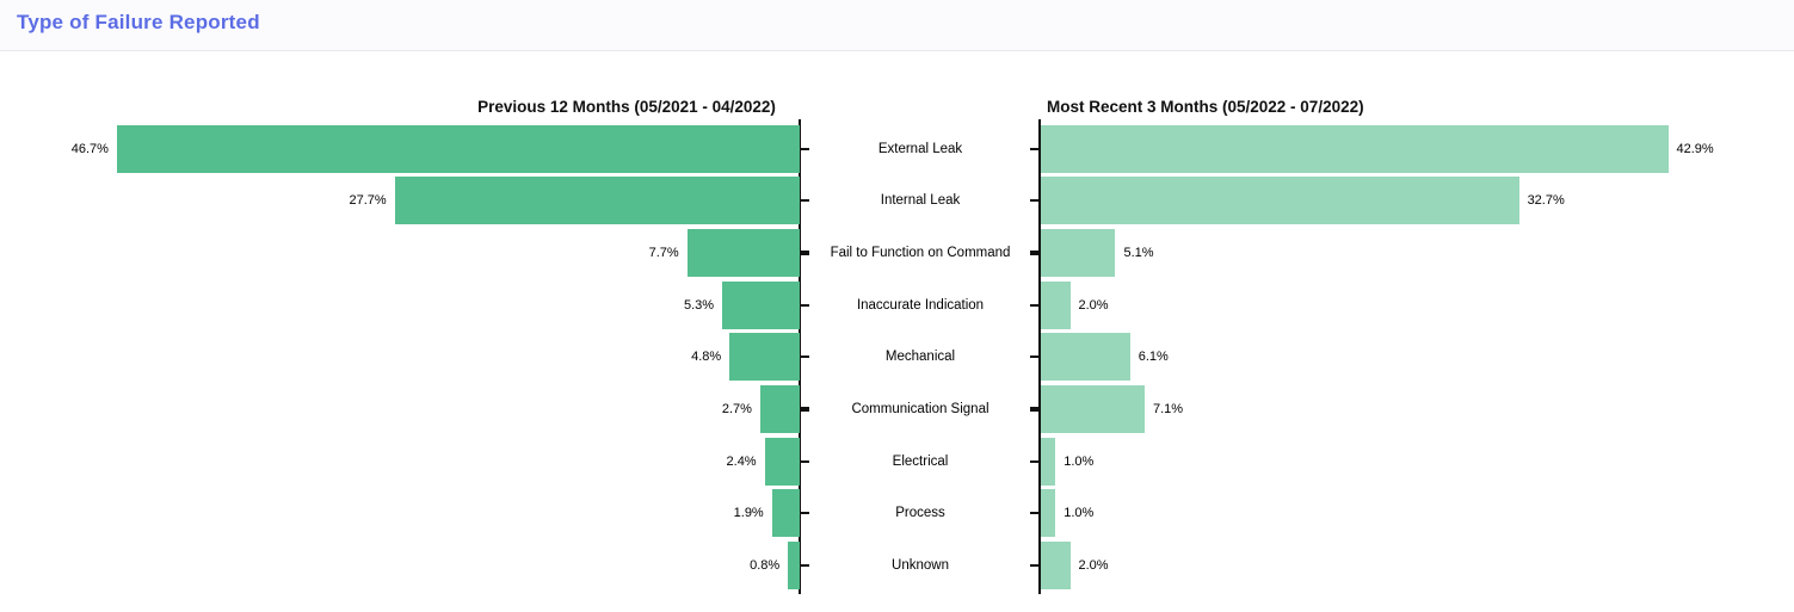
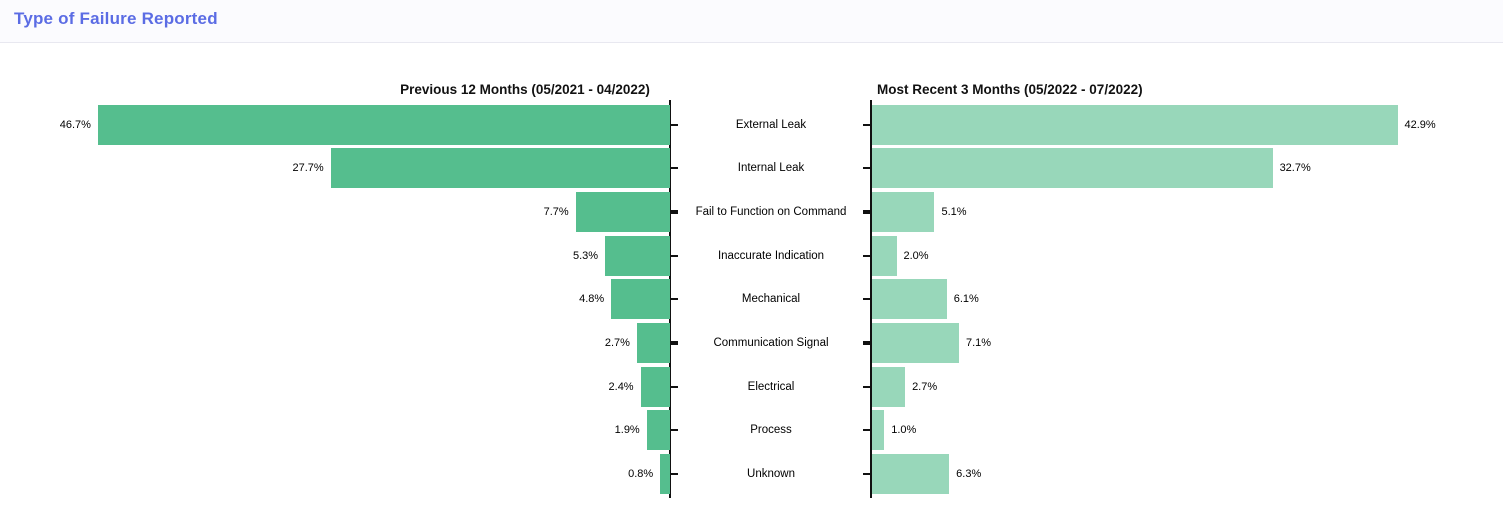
Most Recent 3 Months (05/2022 - 07/2022)/Electrical: 1.0% -> 2.7%
Most Recent 3 Months (05/2022 - 07/2022)/Unknown: 2.0% -> 6.3%
